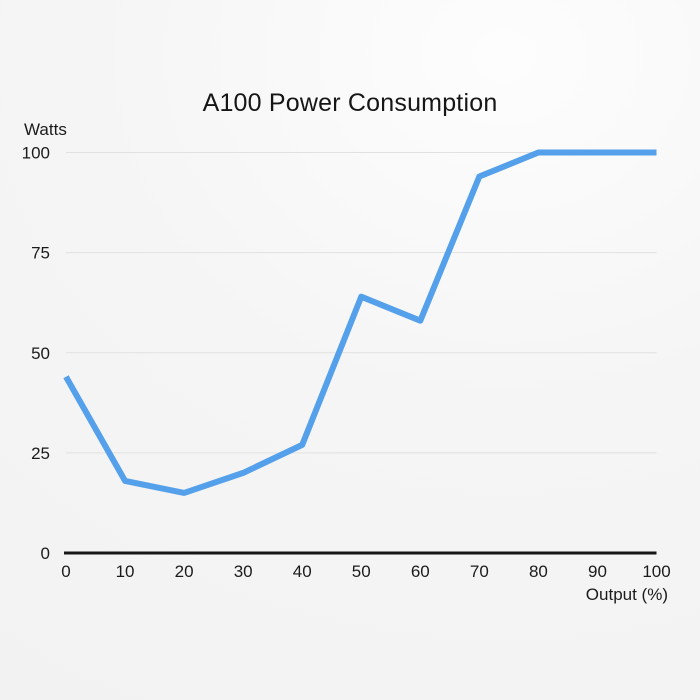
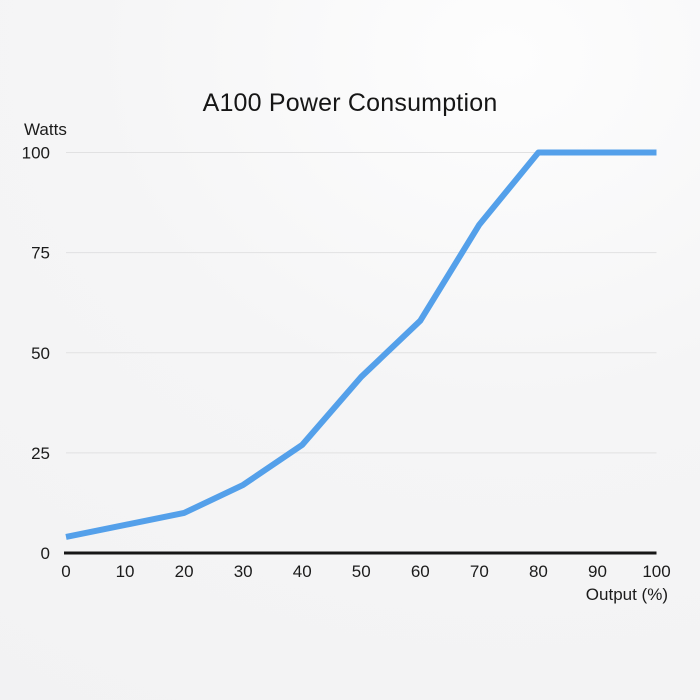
0: 44 -> 4
10: 18 -> 7
20: 15 -> 10
30: 20 -> 17
50: 64 -> 44
70: 94 -> 82
